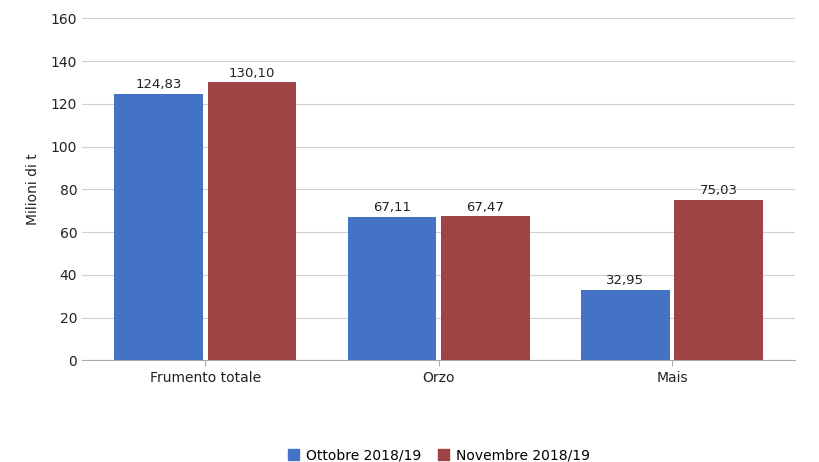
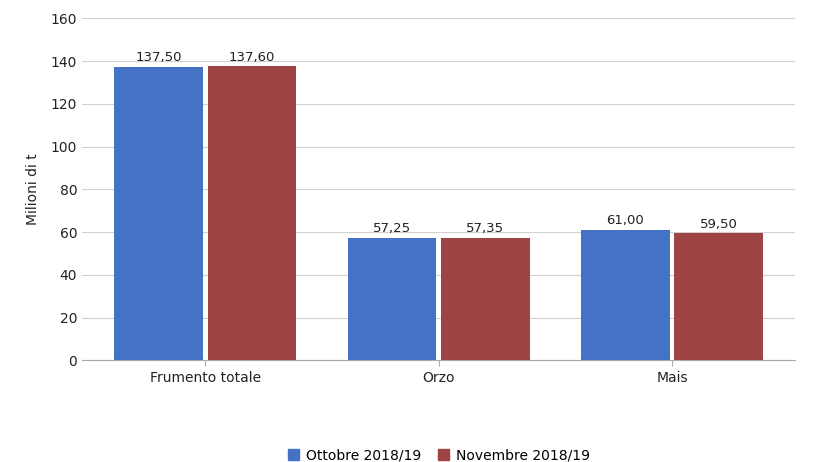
Ottobre 2018/19/Frumento totale: 124,83 -> 137,50
Novembre 2018/19/Frumento totale: 130,10 -> 137,60
Ottobre 2018/19/Orzo: 67,11 -> 57,25
Novembre 2018/19/Orzo: 67,47 -> 57,35
Ottobre 2018/19/Mais: 32,95 -> 61,00
Novembre 2018/19/Mais: 75,03 -> 59,50
